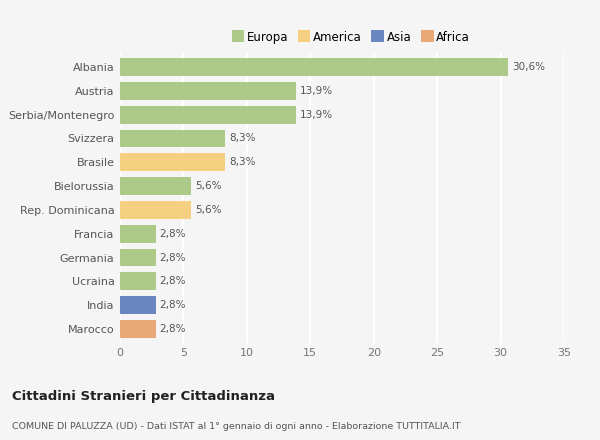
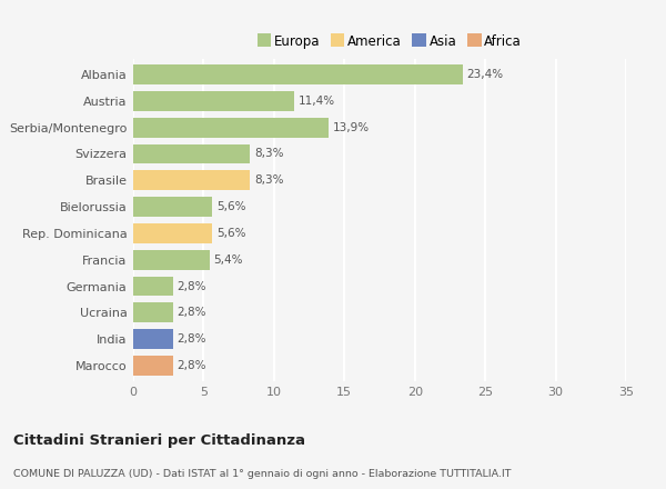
Albania: 30,6% -> 23,4%
Austria: 13,9% -> 11,4%
Francia: 2,8% -> 5,4%
